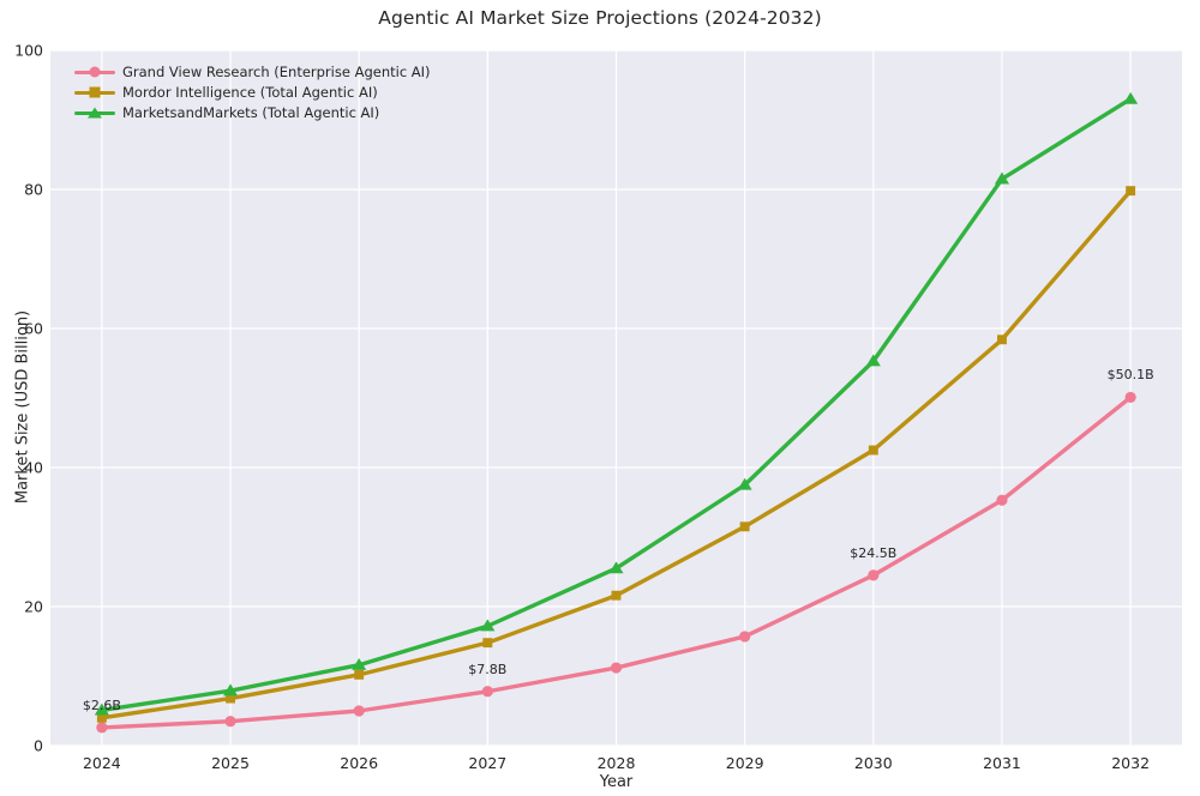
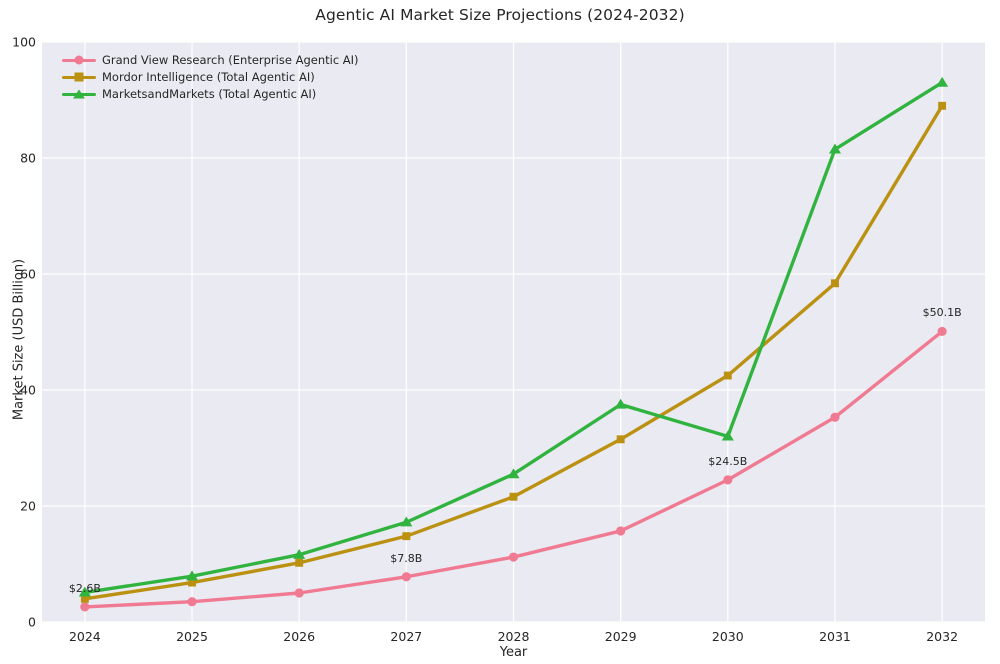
MarketsandMarkets (Total Agentic AI)/2030: 55 -> 32
Mordor Intelligence (Total Agentic AI)/2032: 80 -> 89
